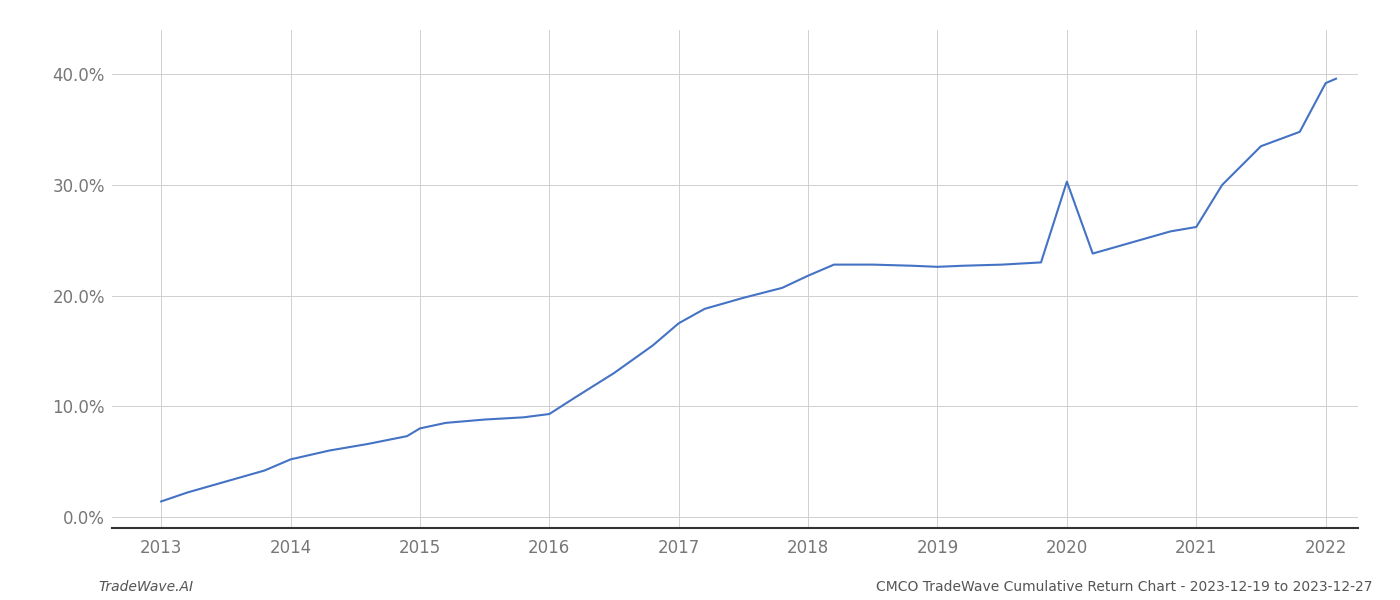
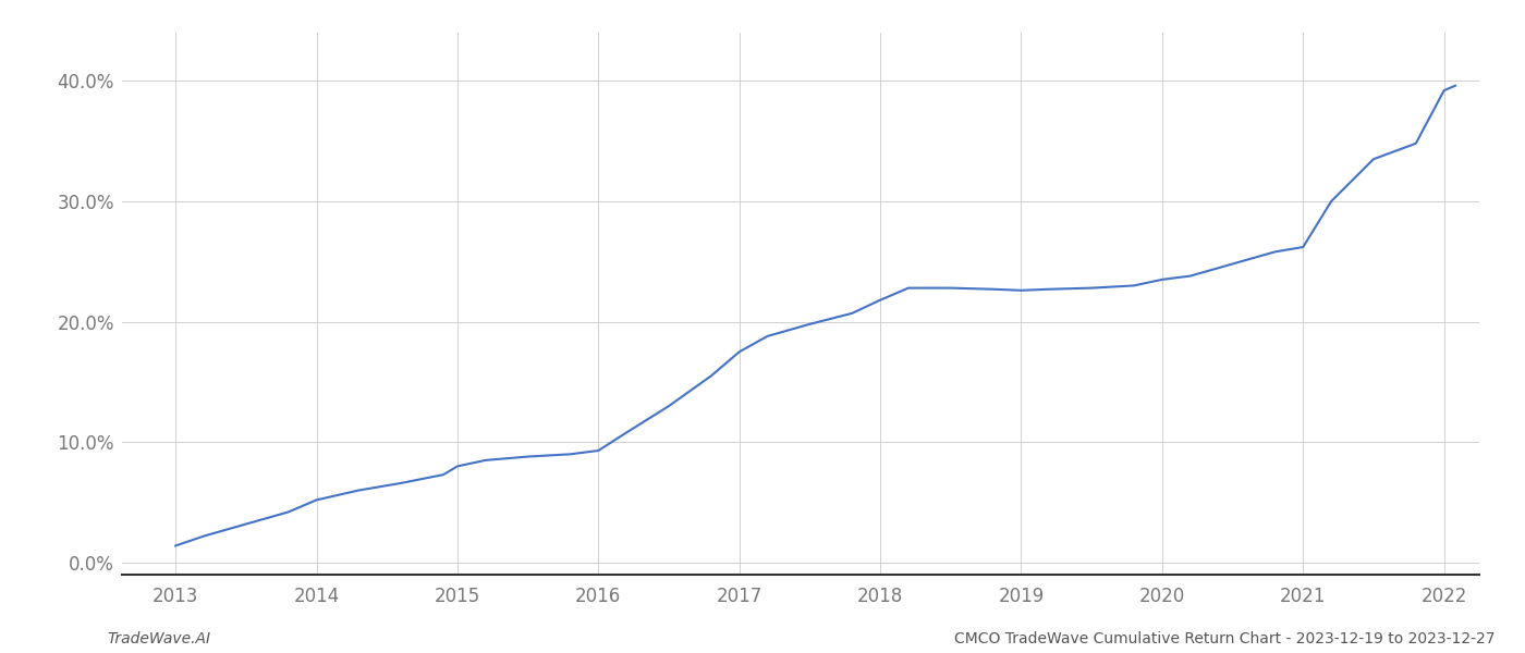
2020: 30.3% -> 23.5%
